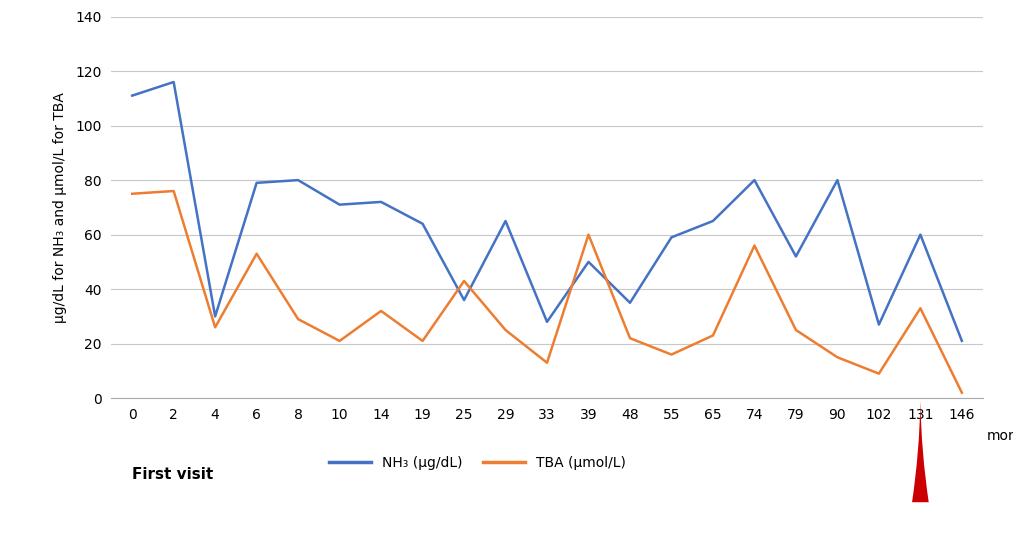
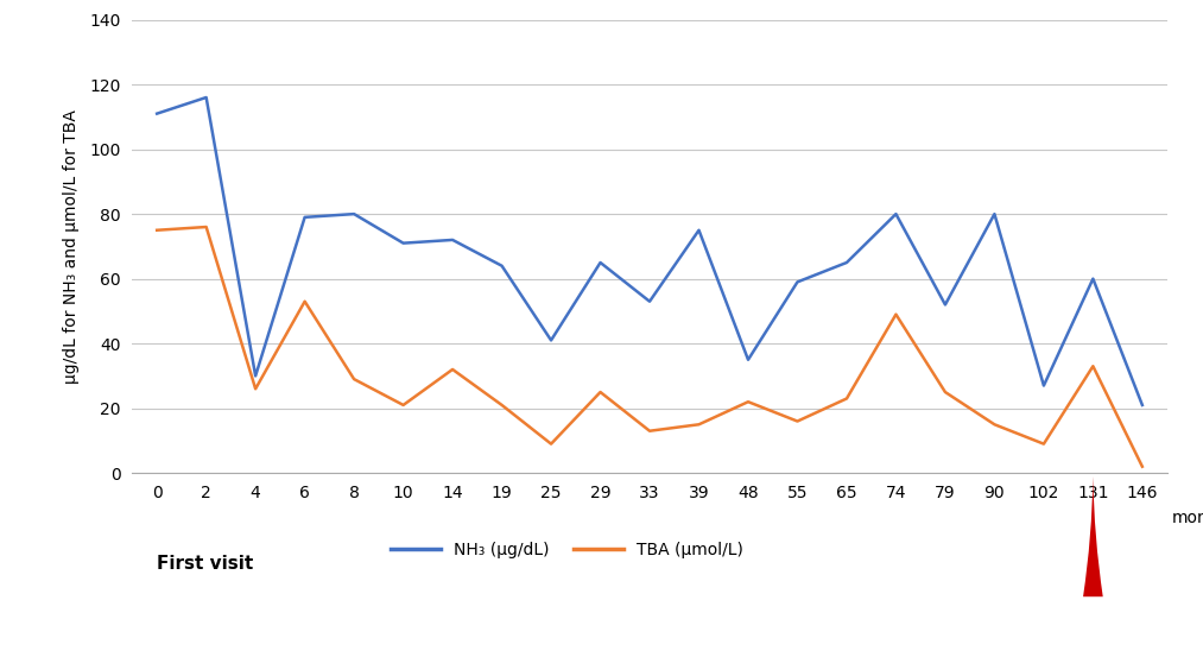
NH₃ (μg/dL)/25: 36 -> 41
TBA (μmol/L)/25: 43 -> 9
NH₃ (μg/dL)/33: 28 -> 53
NH₃ (μg/dL)/39: 50 -> 75
TBA (μmol/L)/39: 60 -> 15
TBA (μmol/L)/74: 56 -> 49
